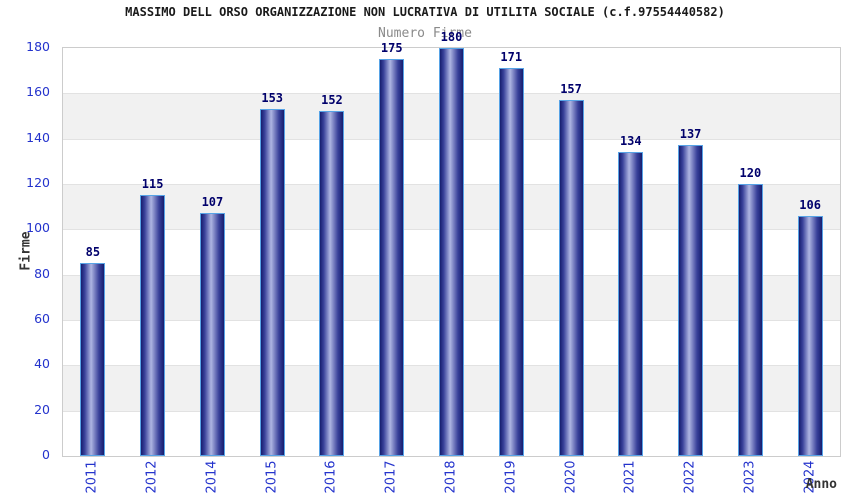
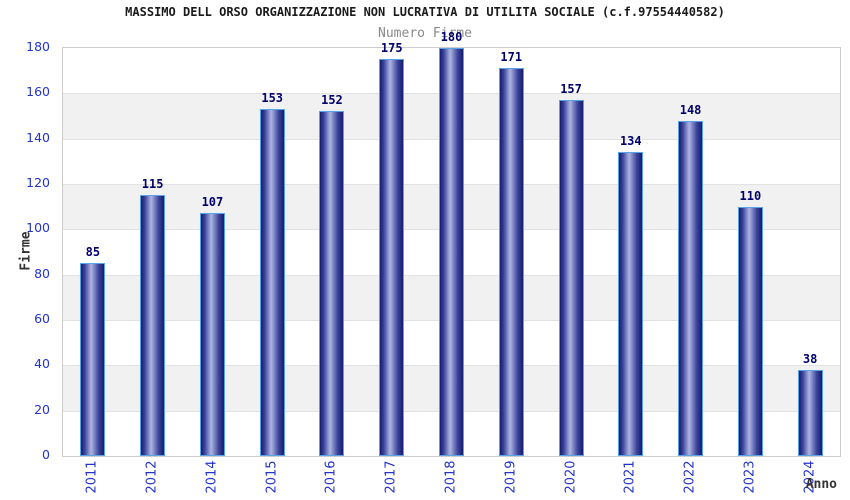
2022: 137 -> 148
2023: 120 -> 110
2024: 106 -> 38
